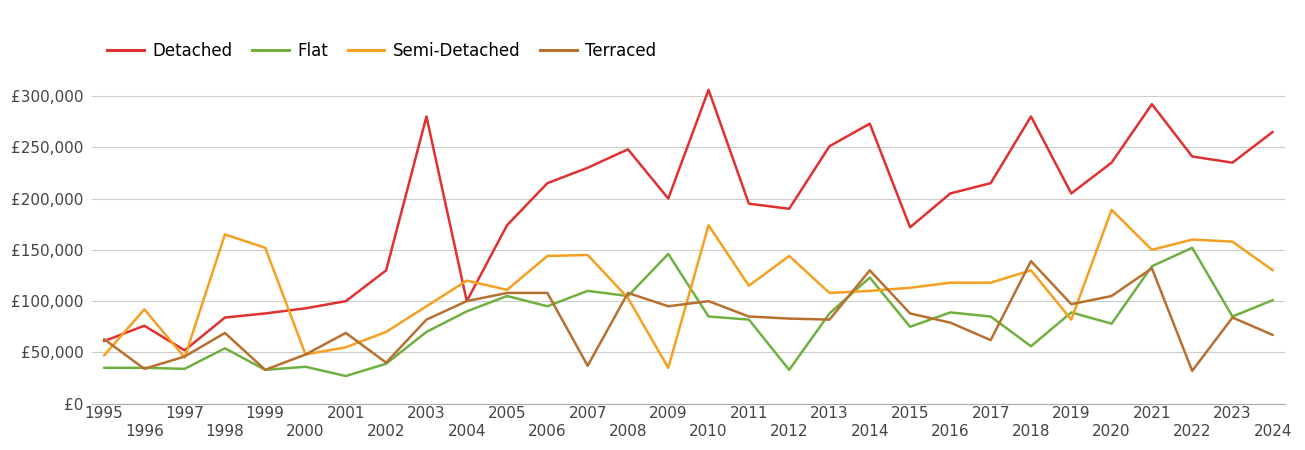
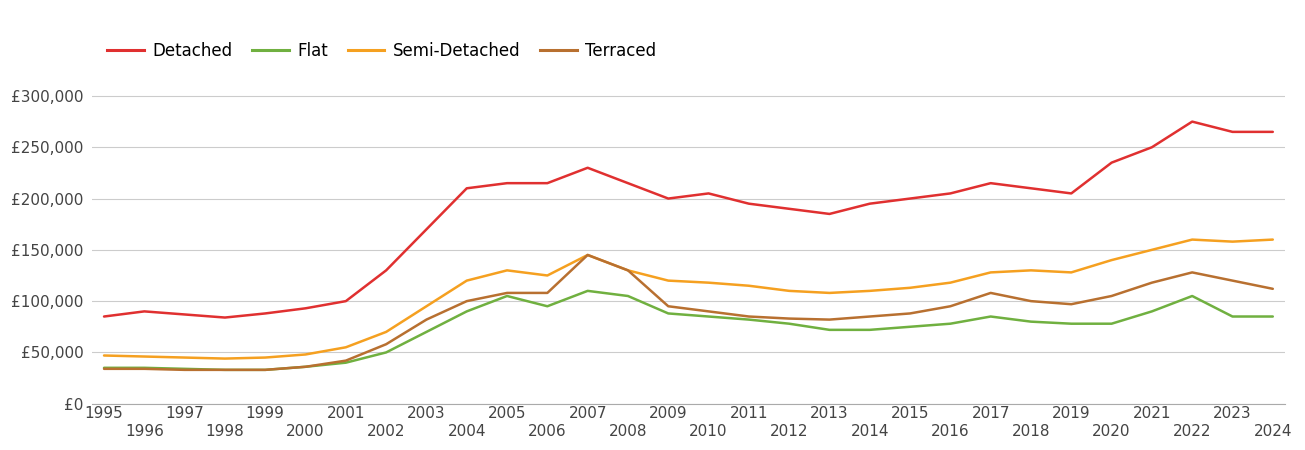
Detached/1995: £61,000 -> £85,000
Terraced/1995: £63,000 -> £34,000
Detached/1996: £76,000 -> £90,000
Semi-Detached/1996: £92,000 -> £46,000
Detached/1997: £52,000 -> £87,000
Terraced/1997: £46,000 -> £33,000
Flat/1998: £54,000 -> £33,000
Semi-Detached/1998: £165,000 -> £44,000
Terraced/1998: £69,000 -> £33,000
Semi-Detached/1999: £152,000 -> £45,000
Terraced/2000: £48,000 -> £36,000
Flat/2001: £27,000 -> £40,000
Terraced/2001: £69,000 -> £42,000
Flat/2002: £39,000 -> £50,000
Terraced/2002: £40,000 -> £58,000
Detached/2003: £280,000 -> £170,000
Detached/2004: £100,000 -> £210,000
Detached/2005: £174,000 -> £215,000
Semi-Detached/2005: £111,000 -> £130,000
Semi-Detached/2006: £144,000 -> £125,000
Terraced/2007: £37,000 -> £145,000
Detached/2008: £248,000 -> £215,000
Semi-Detached/2008: £103,000 -> £130,000
Terraced/2008: £108,000 -> £130,000
Flat/2009: £146,000 -> £88,000
Semi-Detached/2009: £35,000 -> £120,000
Detached/2010: £306,000 -> £205,000
Semi-Detached/2010: £174,000 -> £118,000
Terraced/2010: £100,000 -> £90,000
Flat/2012: £33,000 -> £78,000
Semi-Detached/2012: £144,000 -> £110,000
Detached/2013: £251,000 -> £185,000
Flat/2013: £88,000 -> £72,000
Detached/2014: £273,000 -> £195,000
Flat/2014: £123,000 -> £72,000
Terraced/2014: £130,000 -> £85,000
Detached/2015: £172,000 -> £200,000
Flat/2016: £89,000 -> £78,000
Terraced/2016: £79,000 -> £95,000
Semi-Detached/2017: £118,000 -> £128,000
Terraced/2017: £62,000 -> £108,000
Detached/2018: £280,000 -> £210,000
Flat/2018: £56,000 -> £80,000
Terraced/2018: £139,000 -> £100,000
Flat/2019: £89,000 -> £78,000
Semi-Detached/2019: £82,000 -> £128,000
Semi-Detached/2020: £189,000 -> £140,000
Detached/2021: £292,000 -> £250,000
Flat/2021: £134,000 -> £90,000
Terraced/2021: £132,000 -> £118,000
Detached/2022: £241,000 -> £275,000
Flat/2022: £152,000 -> £105,000
Terraced/2022: £32,000 -> £128,000
Detached/2023: £235,000 -> £265,000
Terraced/2023: £84,000 -> £120,000
Flat/2024: £101,000 -> £85,000
Semi-Detached/2024: £130,000 -> £160,000
Terraced/2024: £67,000 -> £112,000
